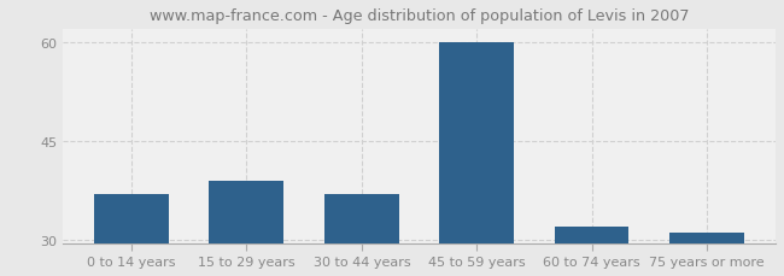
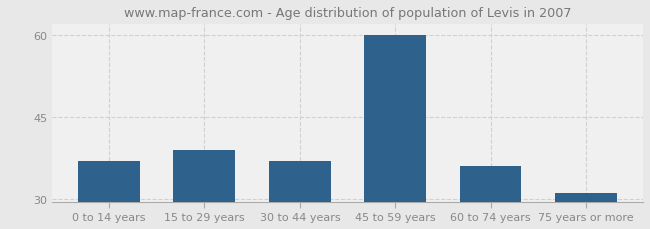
60 to 74 years: 32 -> 36
